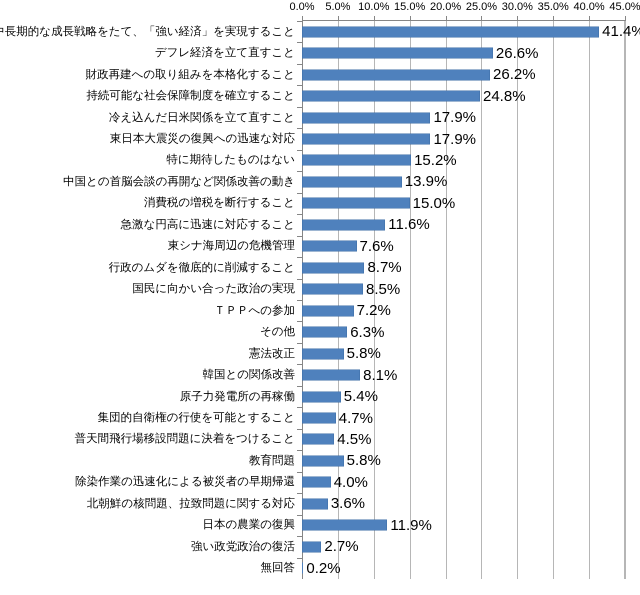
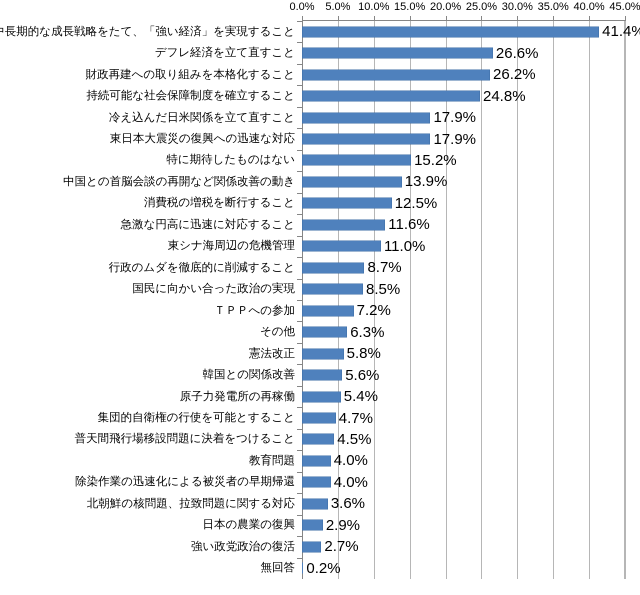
消費税の増税を断行すること: 15.0% -> 12.5%
東シナ海周辺の危機管理: 7.6% -> 11.0%
韓国との関係改善: 8.1% -> 5.6%
教育問題: 5.8% -> 4.0%
日本の農業の復興: 11.9% -> 2.9%
